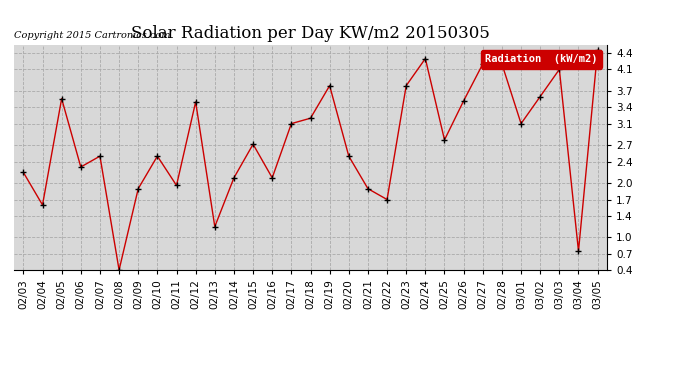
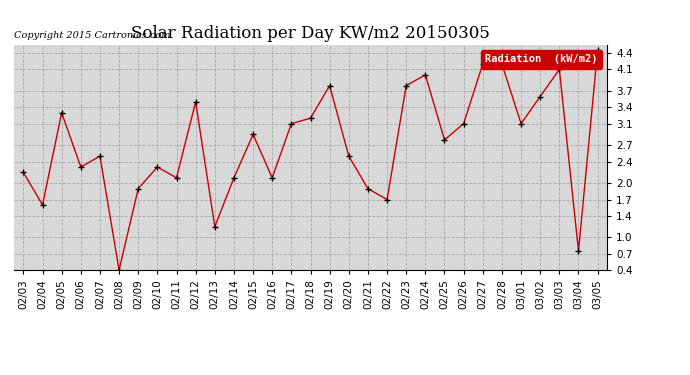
02/05: 3.56 -> 3.30
02/10: 2.50 -> 2.30
02/11: 1.96 -> 2.10
02/15: 2.72 -> 2.90
02/24: 4.30 -> 4.00
02/26: 3.52 -> 3.10
